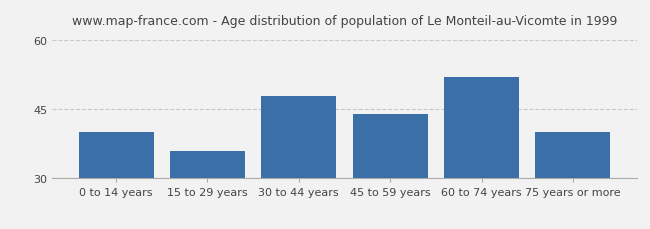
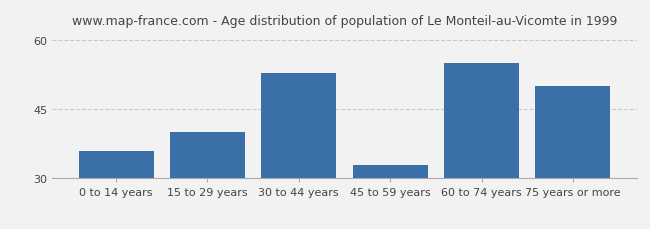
0 to 14 years: 40 -> 36
15 to 29 years: 36 -> 40
30 to 44 years: 48 -> 53
45 to 59 years: 44 -> 33
60 to 74 years: 52 -> 55
75 years or more: 40 -> 50
